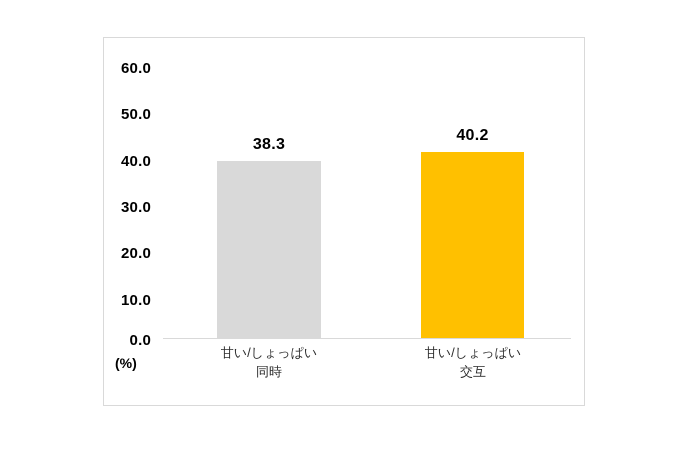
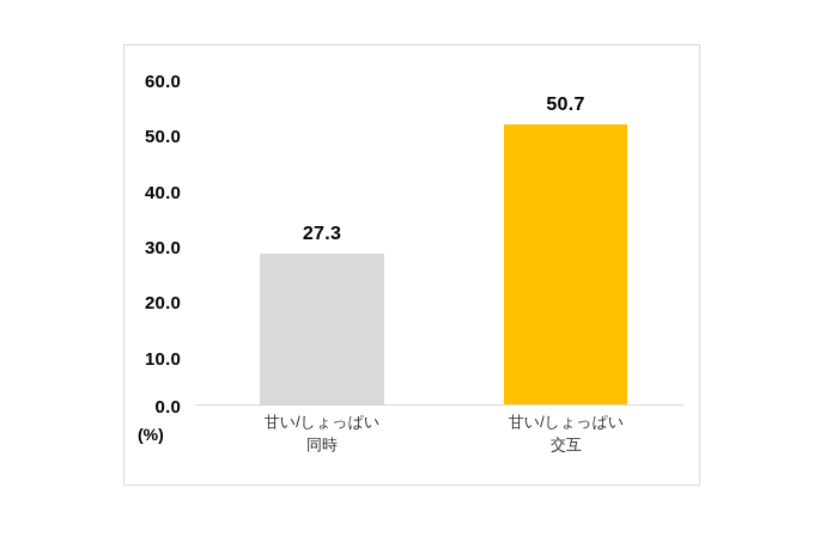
甘い/しょっぱい 同時: 38.3 -> 27.3
甘い/しょっぱい 交互: 40.2 -> 50.7
